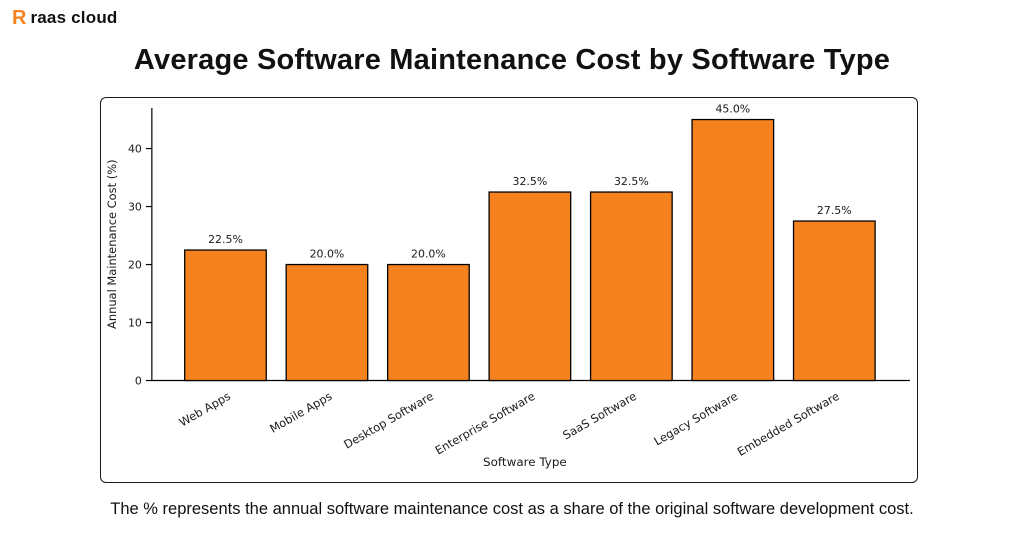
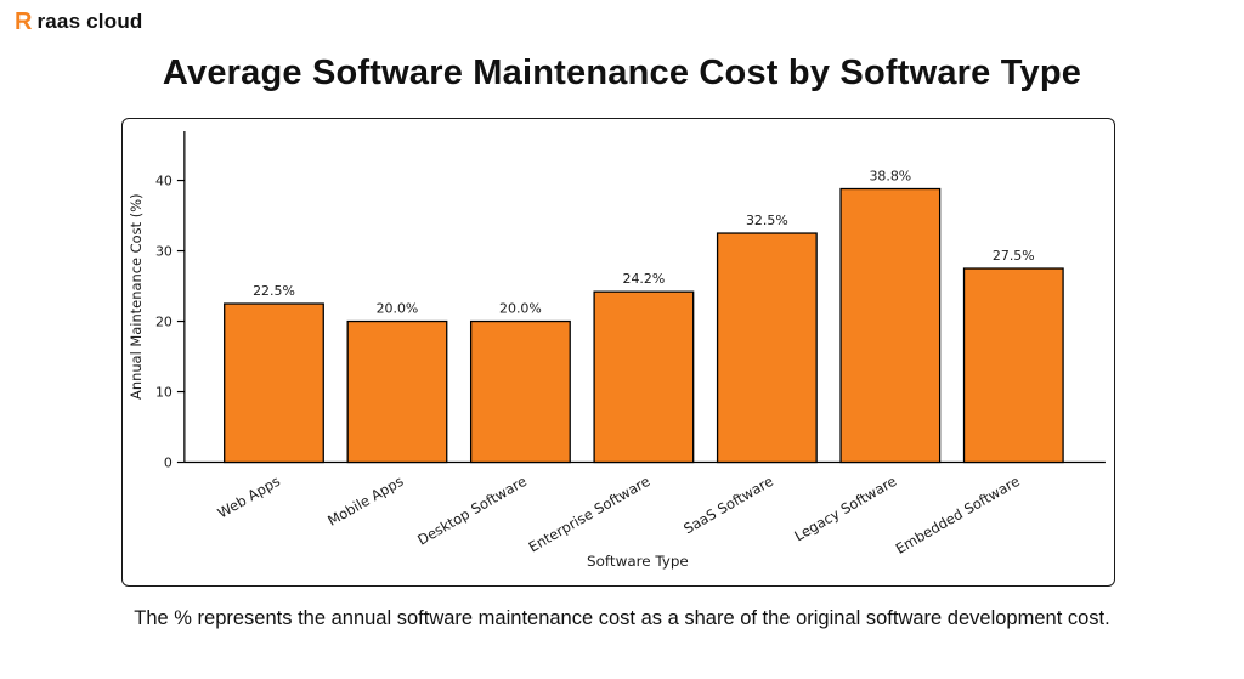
Enterprise Software: 32.5% -> 24.2%
Legacy Software: 45.0% -> 38.8%
